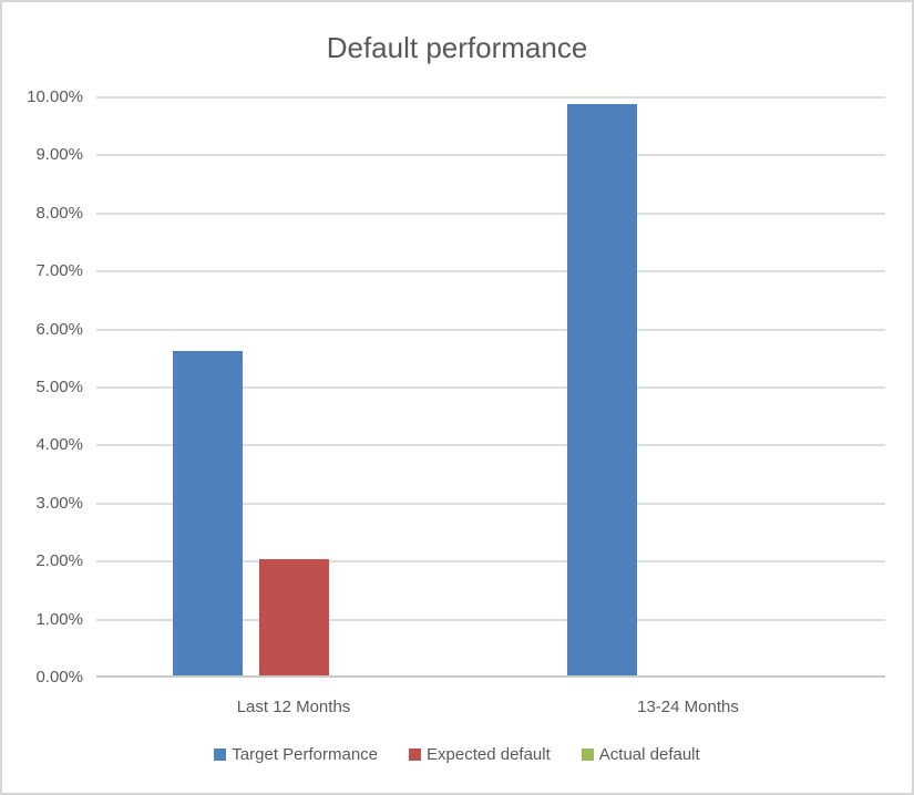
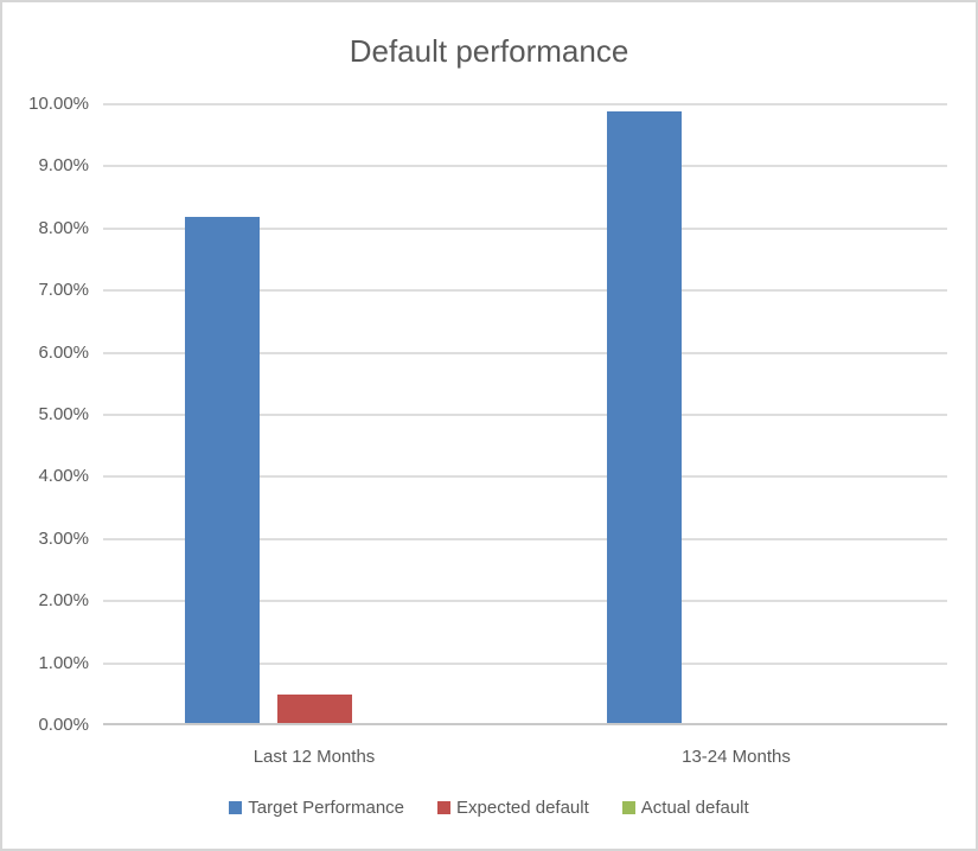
Target Performance/Last 12 Months: 5.6% -> 8.2%
Expected default/Last 12 Months: 2.0% -> 0.5%
